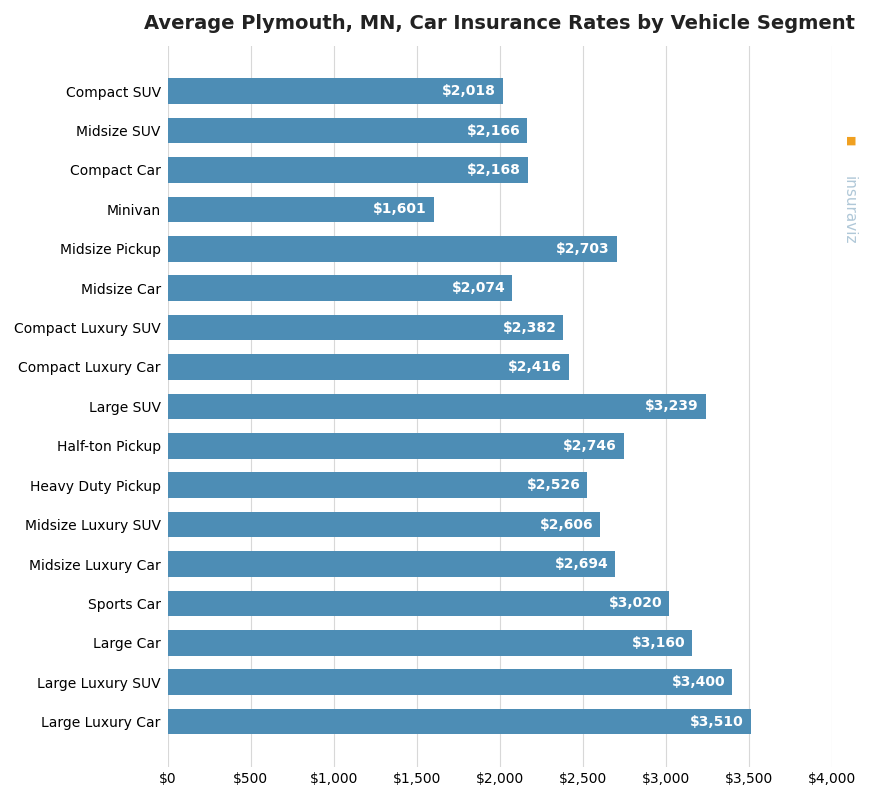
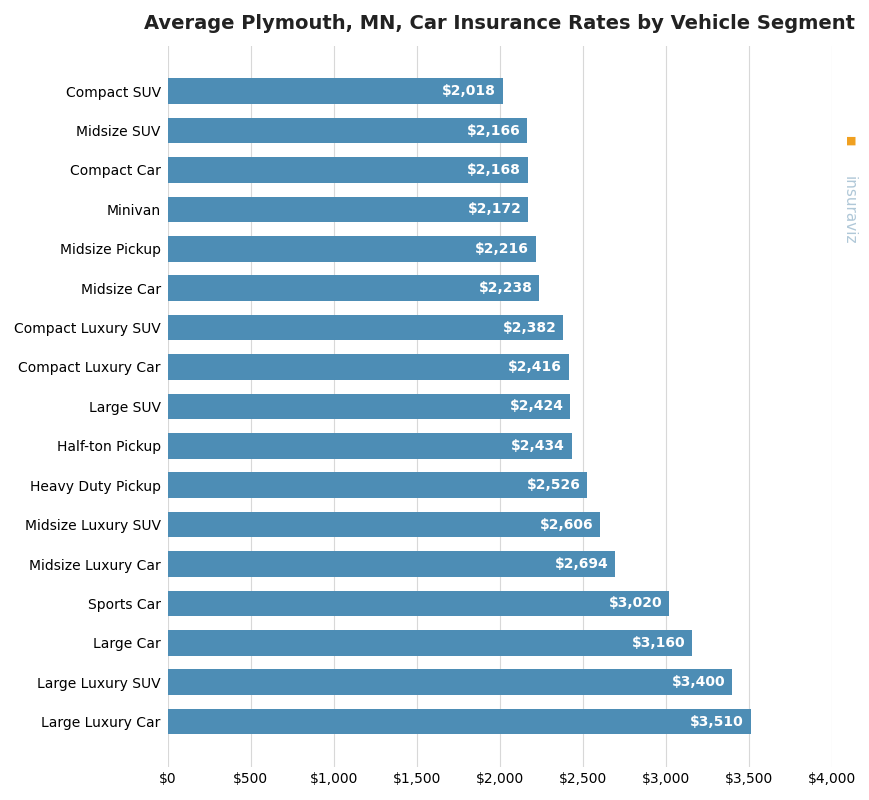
Minivan: $1,601 -> $2,172
Midsize Pickup: $2,703 -> $2,216
Midsize Car: $2,074 -> $2,238
Large SUV: $3,239 -> $2,424
Half-ton Pickup: $2,746 -> $2,434
